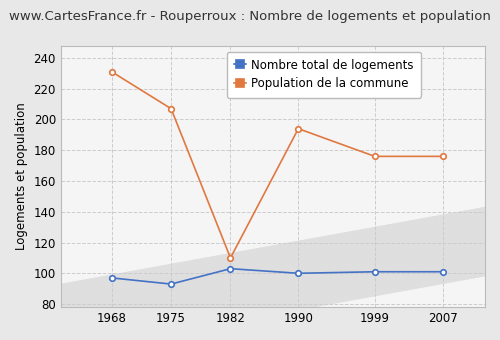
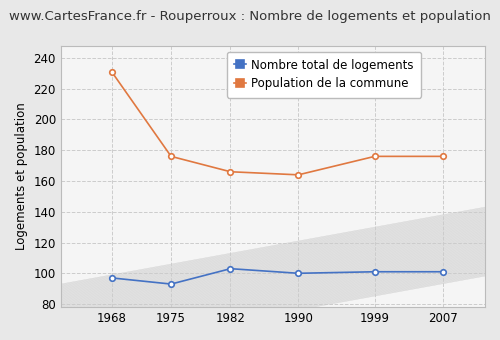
Population de la commune/1975: 207 -> 176
Population de la commune/1982: 110 -> 166
Population de la commune/1990: 194 -> 164
